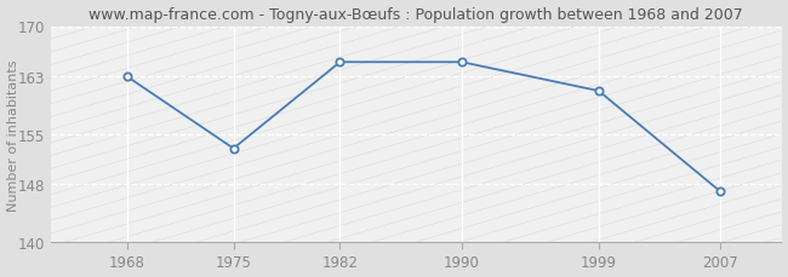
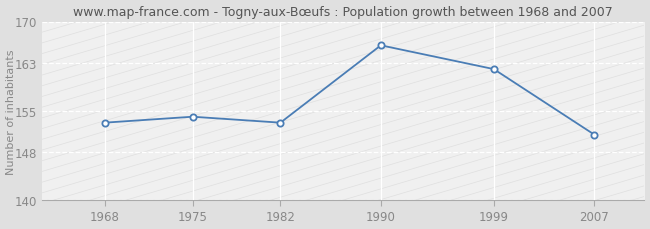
1968: 163 -> 153
1975: 153 -> 154
1982: 165 -> 153
1990: 165 -> 166
1999: 161 -> 162
2007: 147 -> 151
